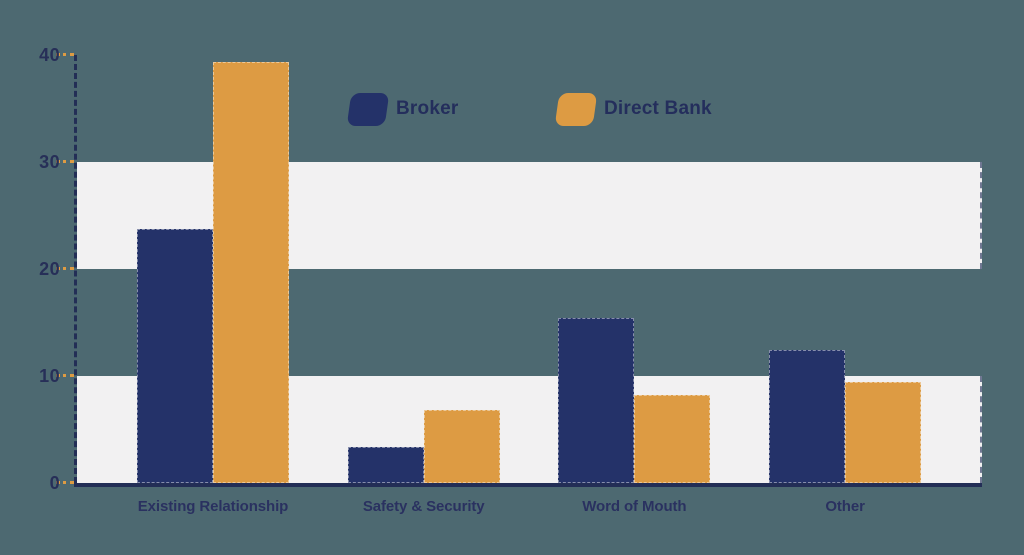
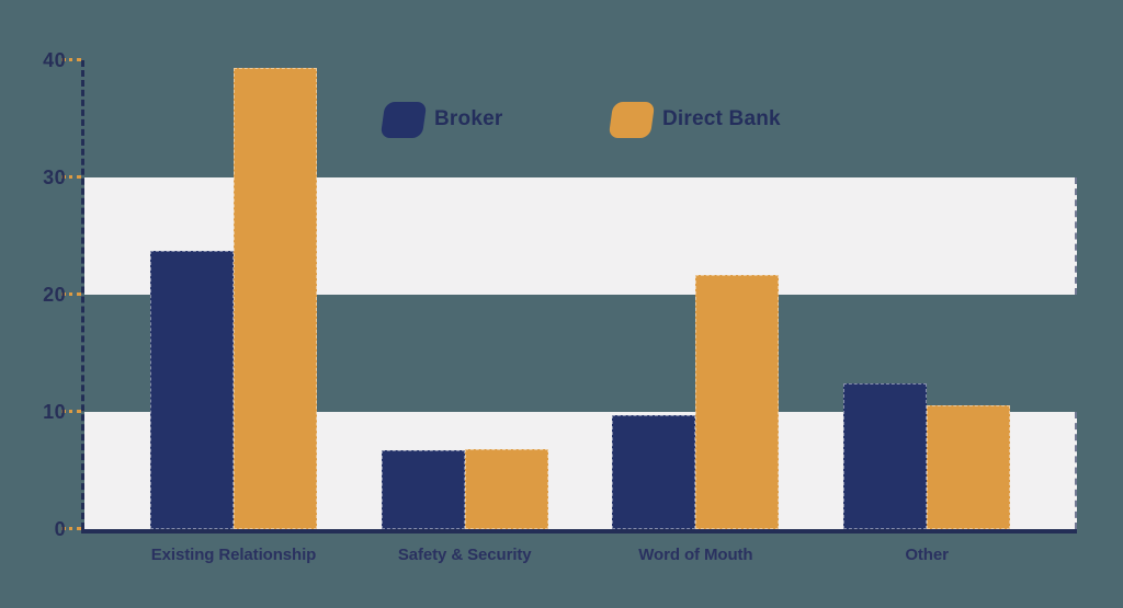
Broker/Safety & Security: 3.4 -> 6.7
Broker/Word of Mouth: 15.4 -> 9.7
Direct Bank/Word of Mouth: 8.2 -> 21.7
Direct Bank/Other: 9.4 -> 10.6
